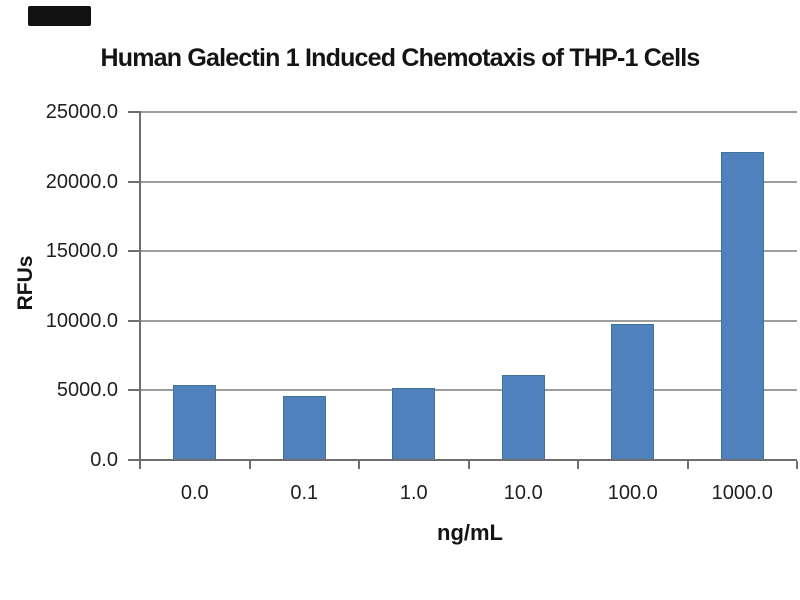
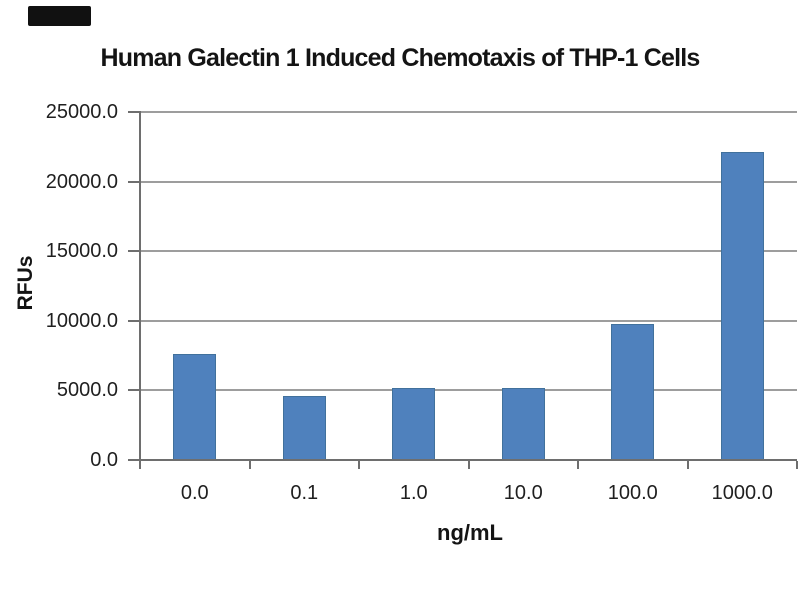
0.0: 5400 -> 7600
10.0: 6100 -> 5200
